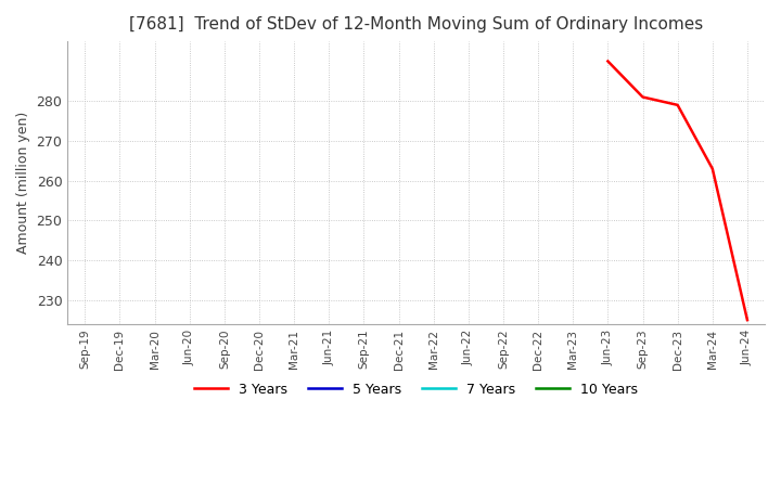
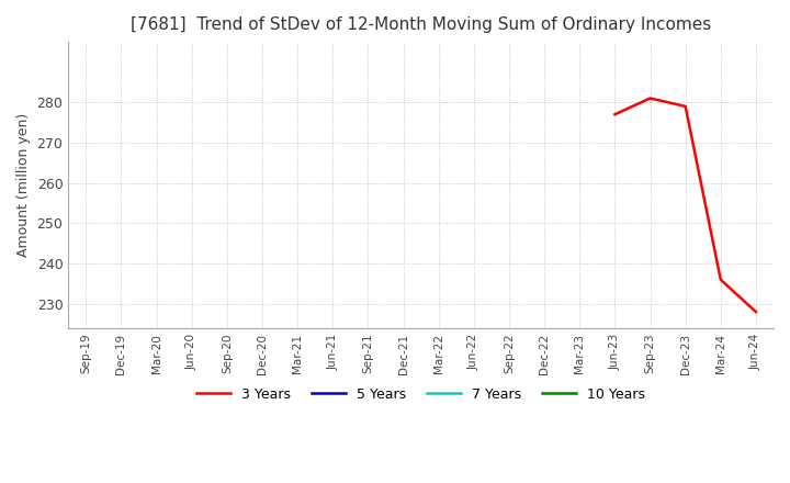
Jun-23: 290 -> 277
Mar-24: 263 -> 236
Jun-24: 225 -> 228
